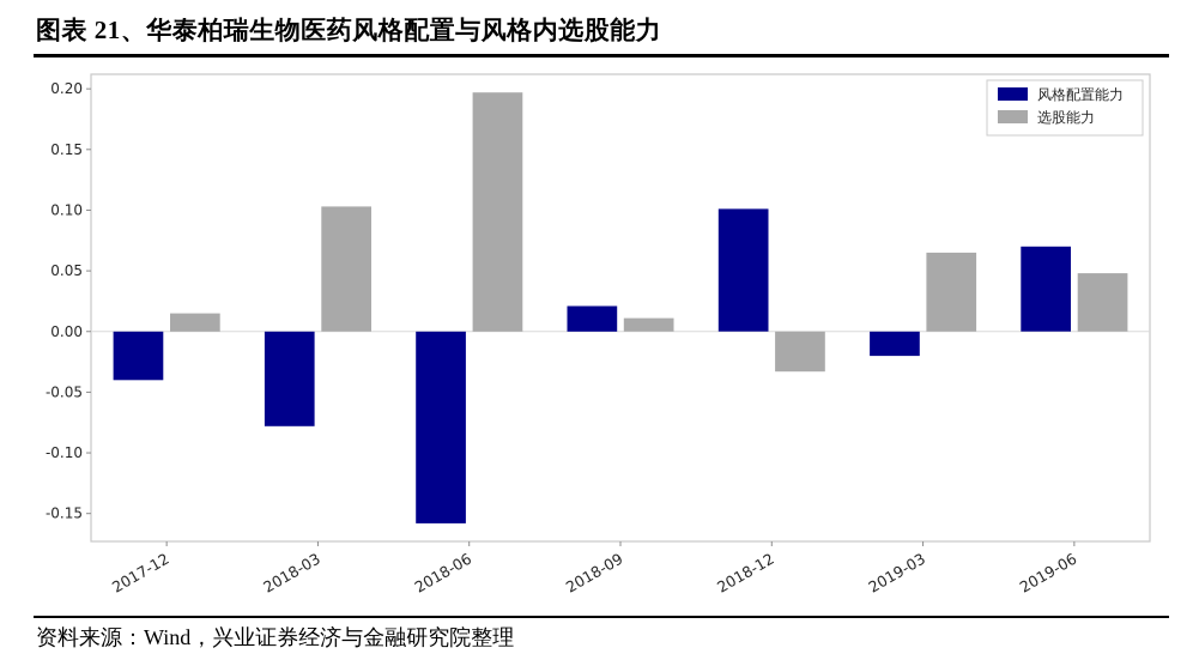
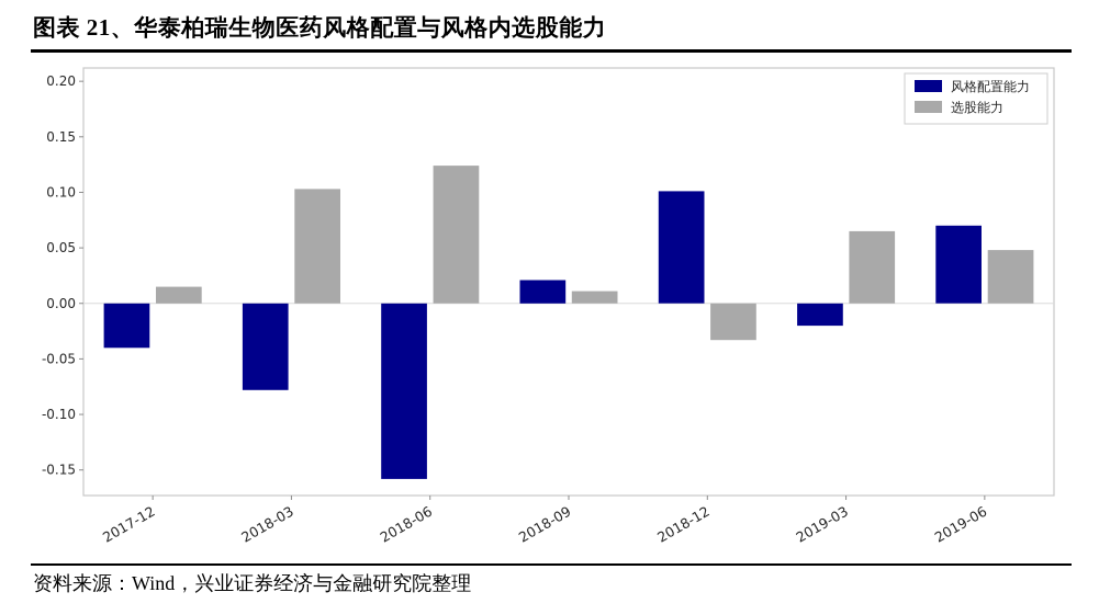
选股能力/2018-06: 0.197 -> 0.124
